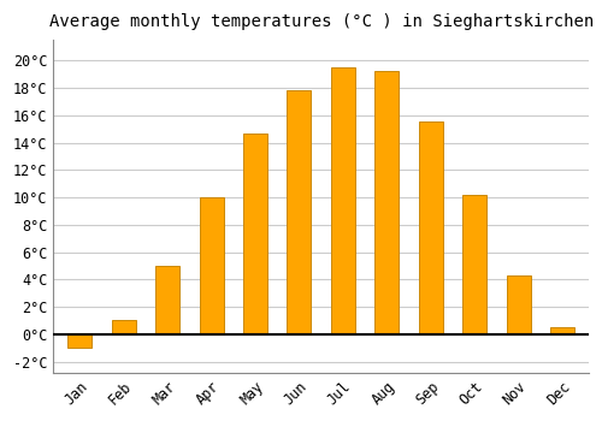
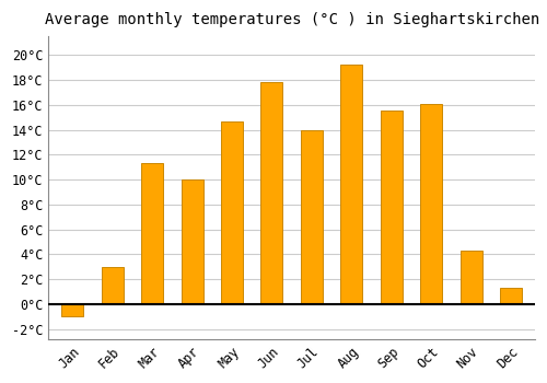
Feb: 1.0°C -> 3.0°C
Mar: 5.0°C -> 11.3°C
Jul: 19.5°C -> 14.0°C
Oct: 10.2°C -> 16.1°C
Dec: 0.5°C -> 1.3°C
